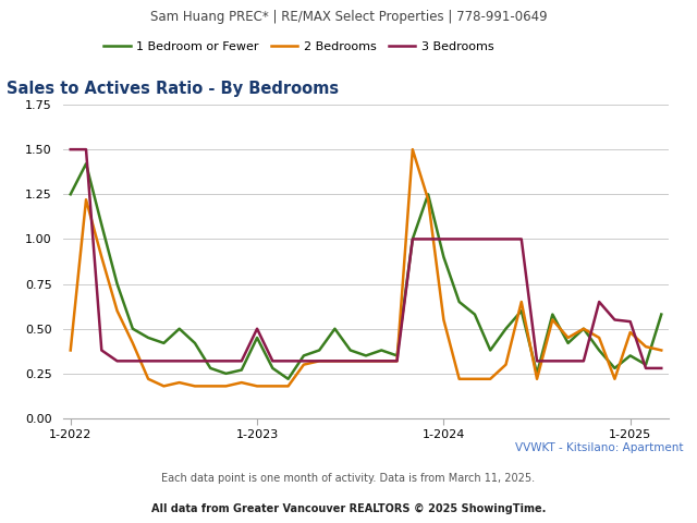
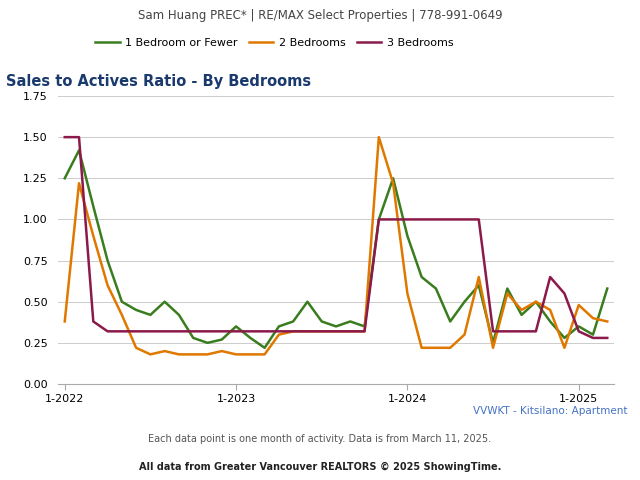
1 Bedroom or Fewer/1-2023: 0.45 -> 0.35
3 Bedrooms/1-2023: 0.50 -> 0.32
3 Bedrooms/1-2025: 0.54 -> 0.32
